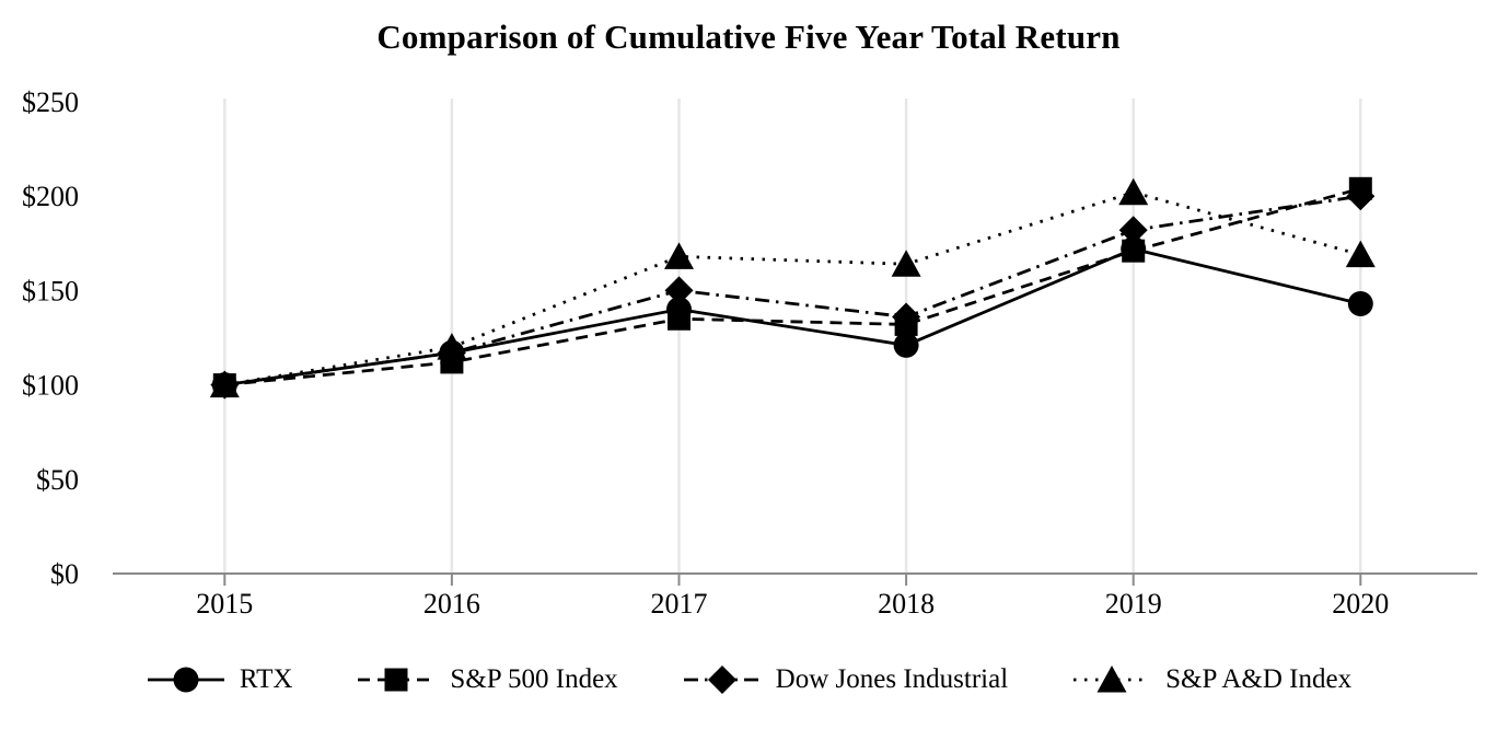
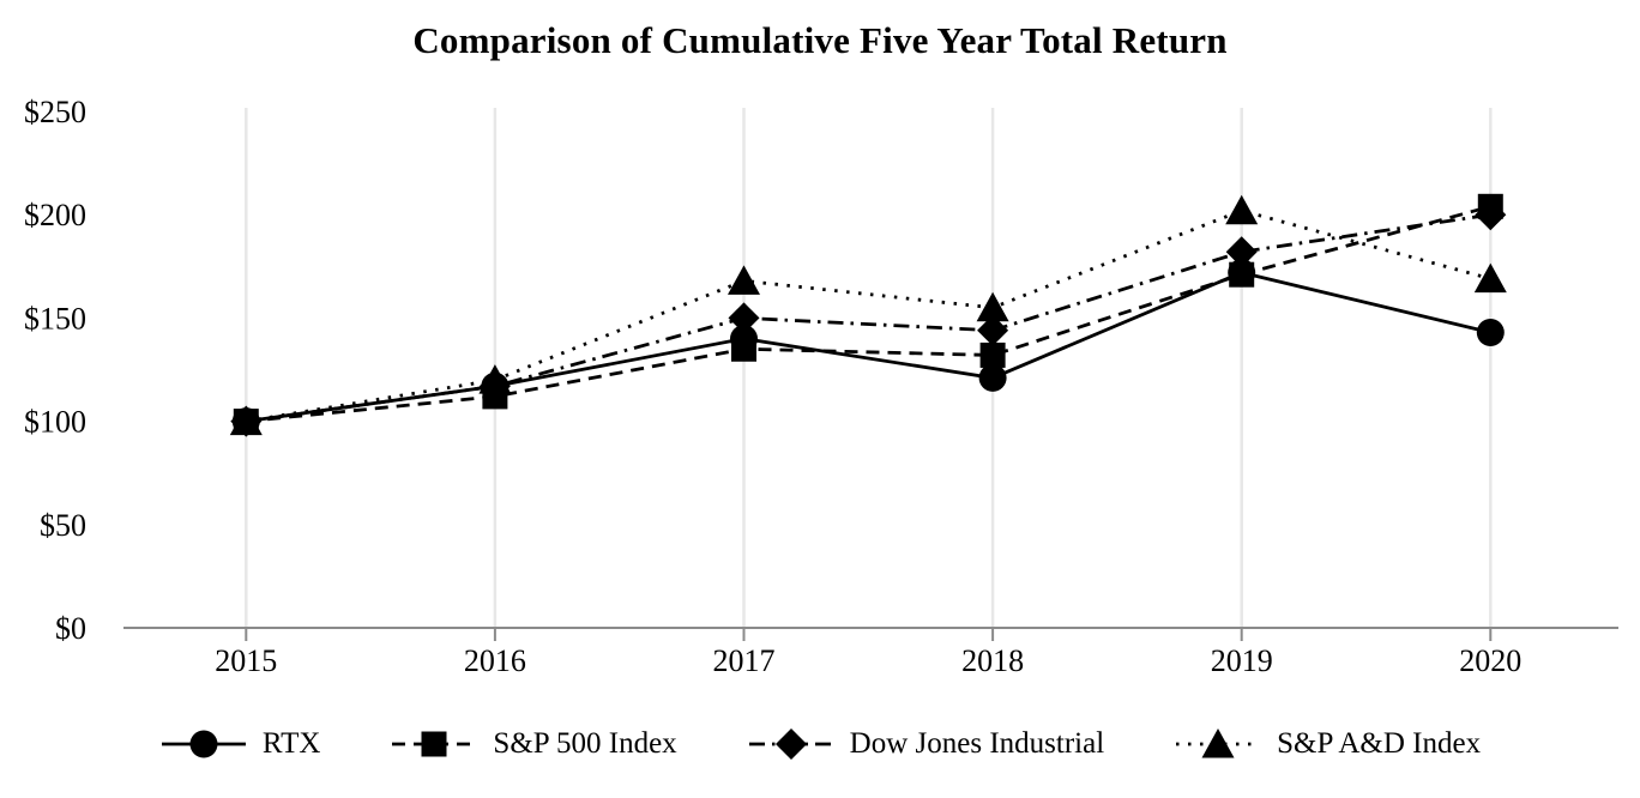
Dow Jones Industrial/2018: $136 -> $144
S&P A&D Index/2018: $164 -> $155
